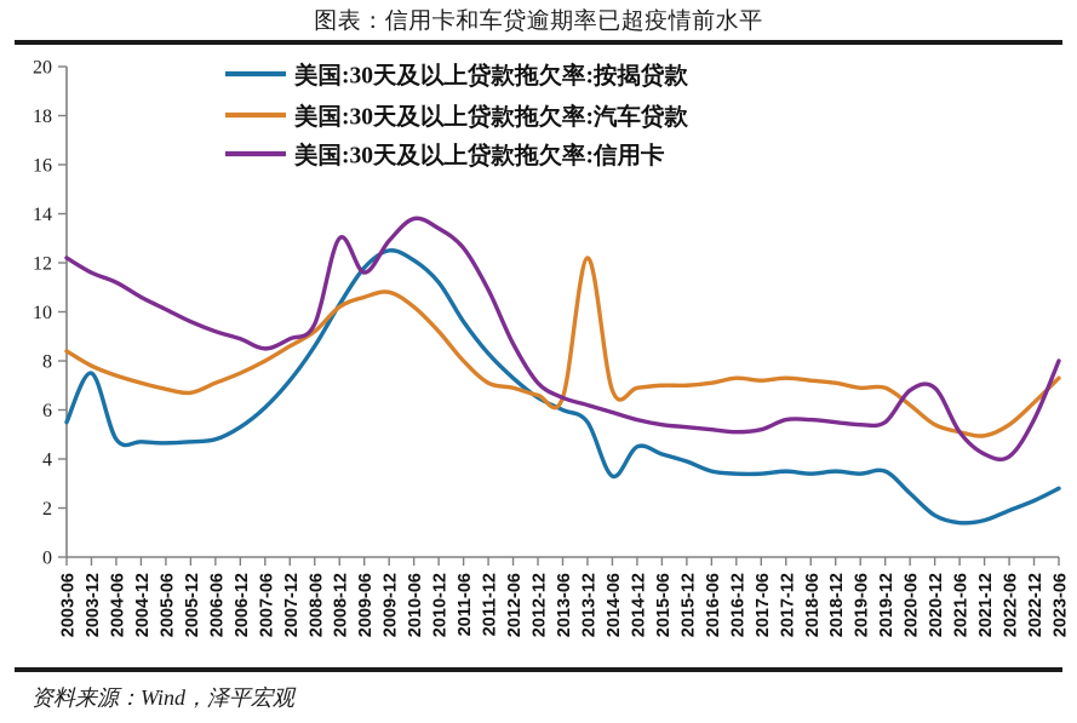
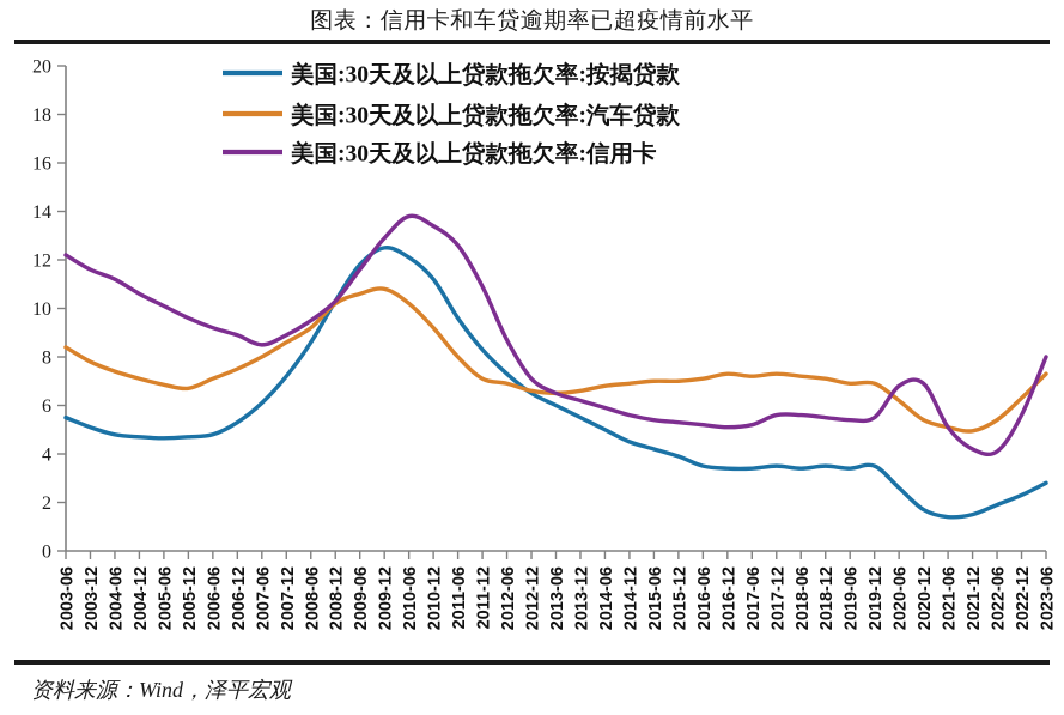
美国:30天及以上贷款拖欠率:按揭贷款/2003-12: 7.5 -> 5.1
美国:30天及以上贷款拖欠率:信用卡/2008-12: 13.0 -> 10.3
美国:30天及以上贷款拖欠率:汽车贷款/2013-12: 12.2 -> 6.6
美国:30天及以上贷款拖欠率:按揭贷款/2014-06: 3.3 -> 5.0
